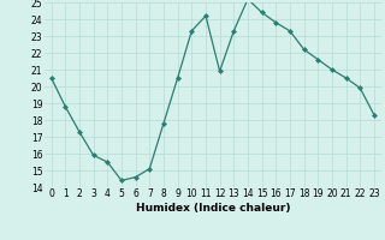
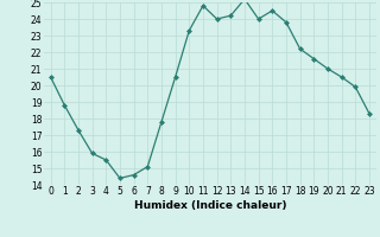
11: 24.2 -> 24.8
12: 20.9 -> 24.0
13: 23.3 -> 24.2
15: 24.4 -> 24.0
16: 23.8 -> 24.5
17: 23.3 -> 23.8
